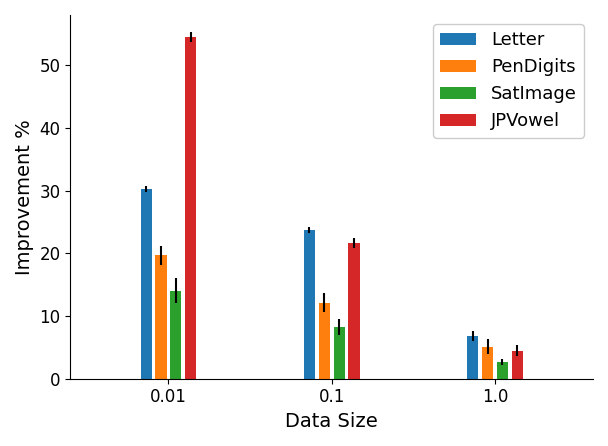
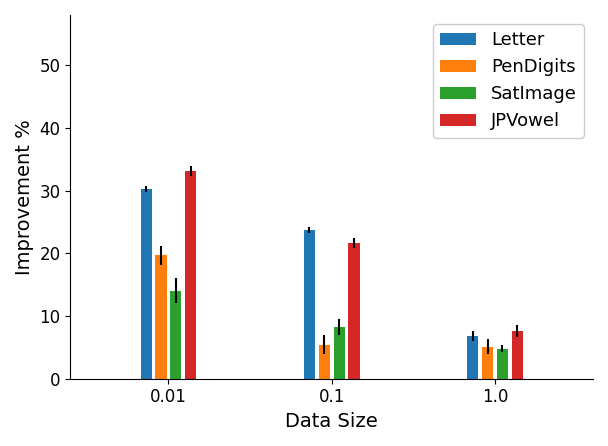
JPVowel/0.01: 54.5 -> 33.2
PenDigits/0.1: 12.1 -> 5.4
SatImage/1.0: 2.7 -> 4.8
JPVowel/1.0: 4.5 -> 7.6
